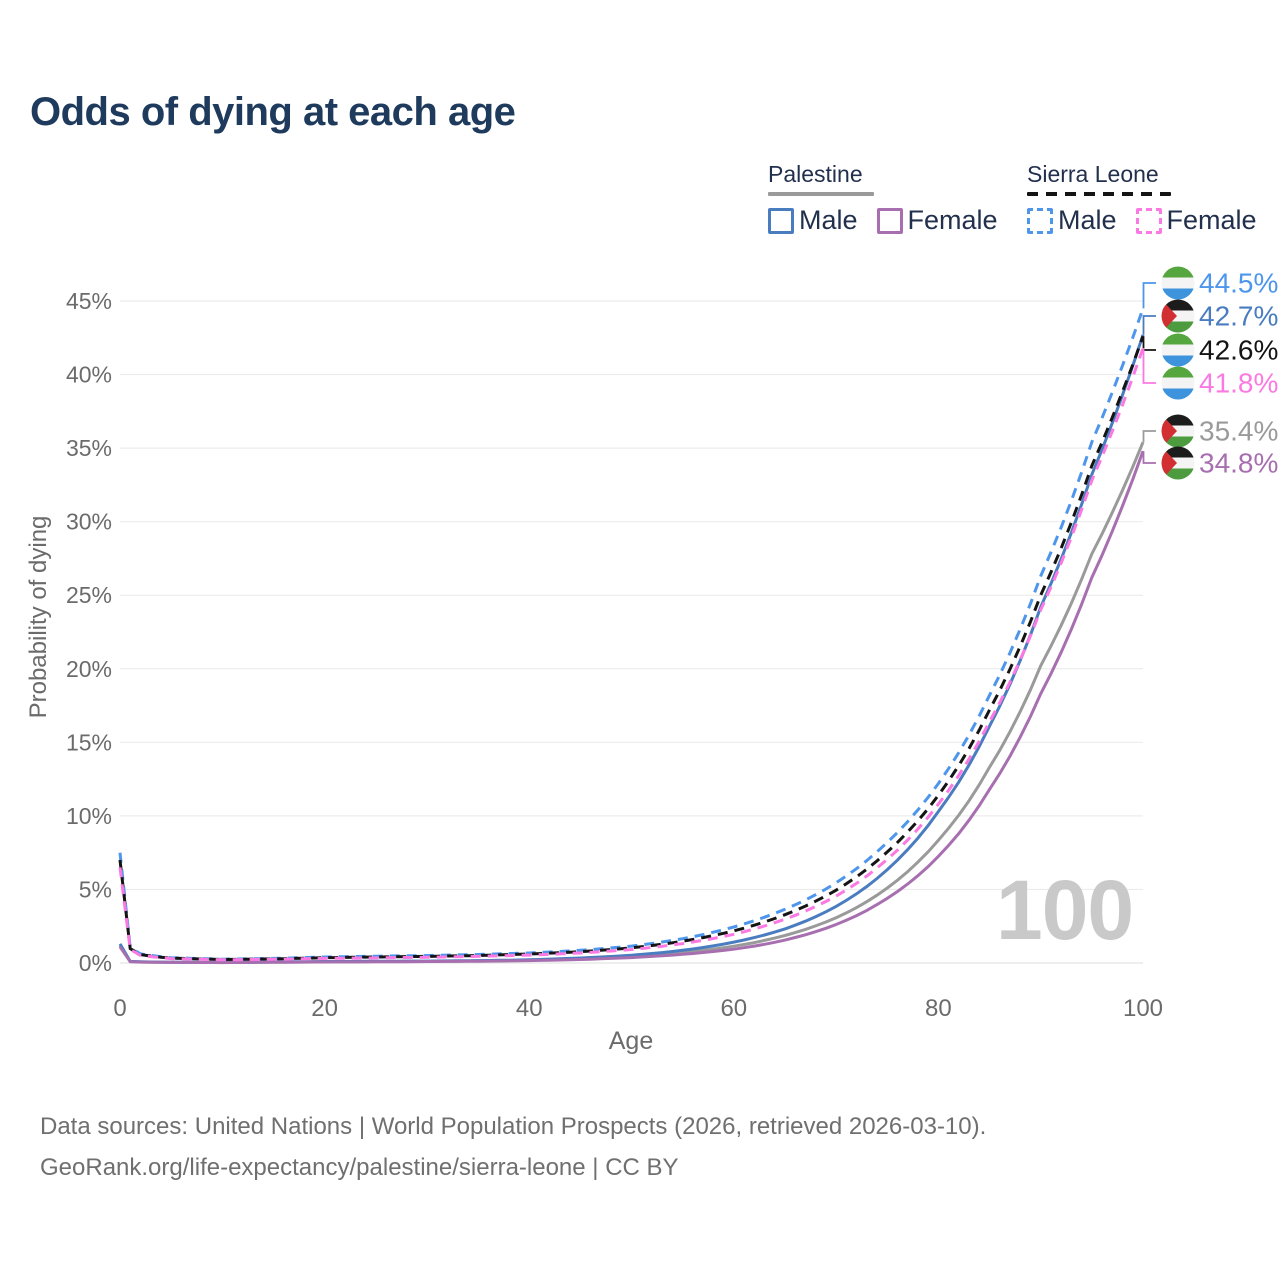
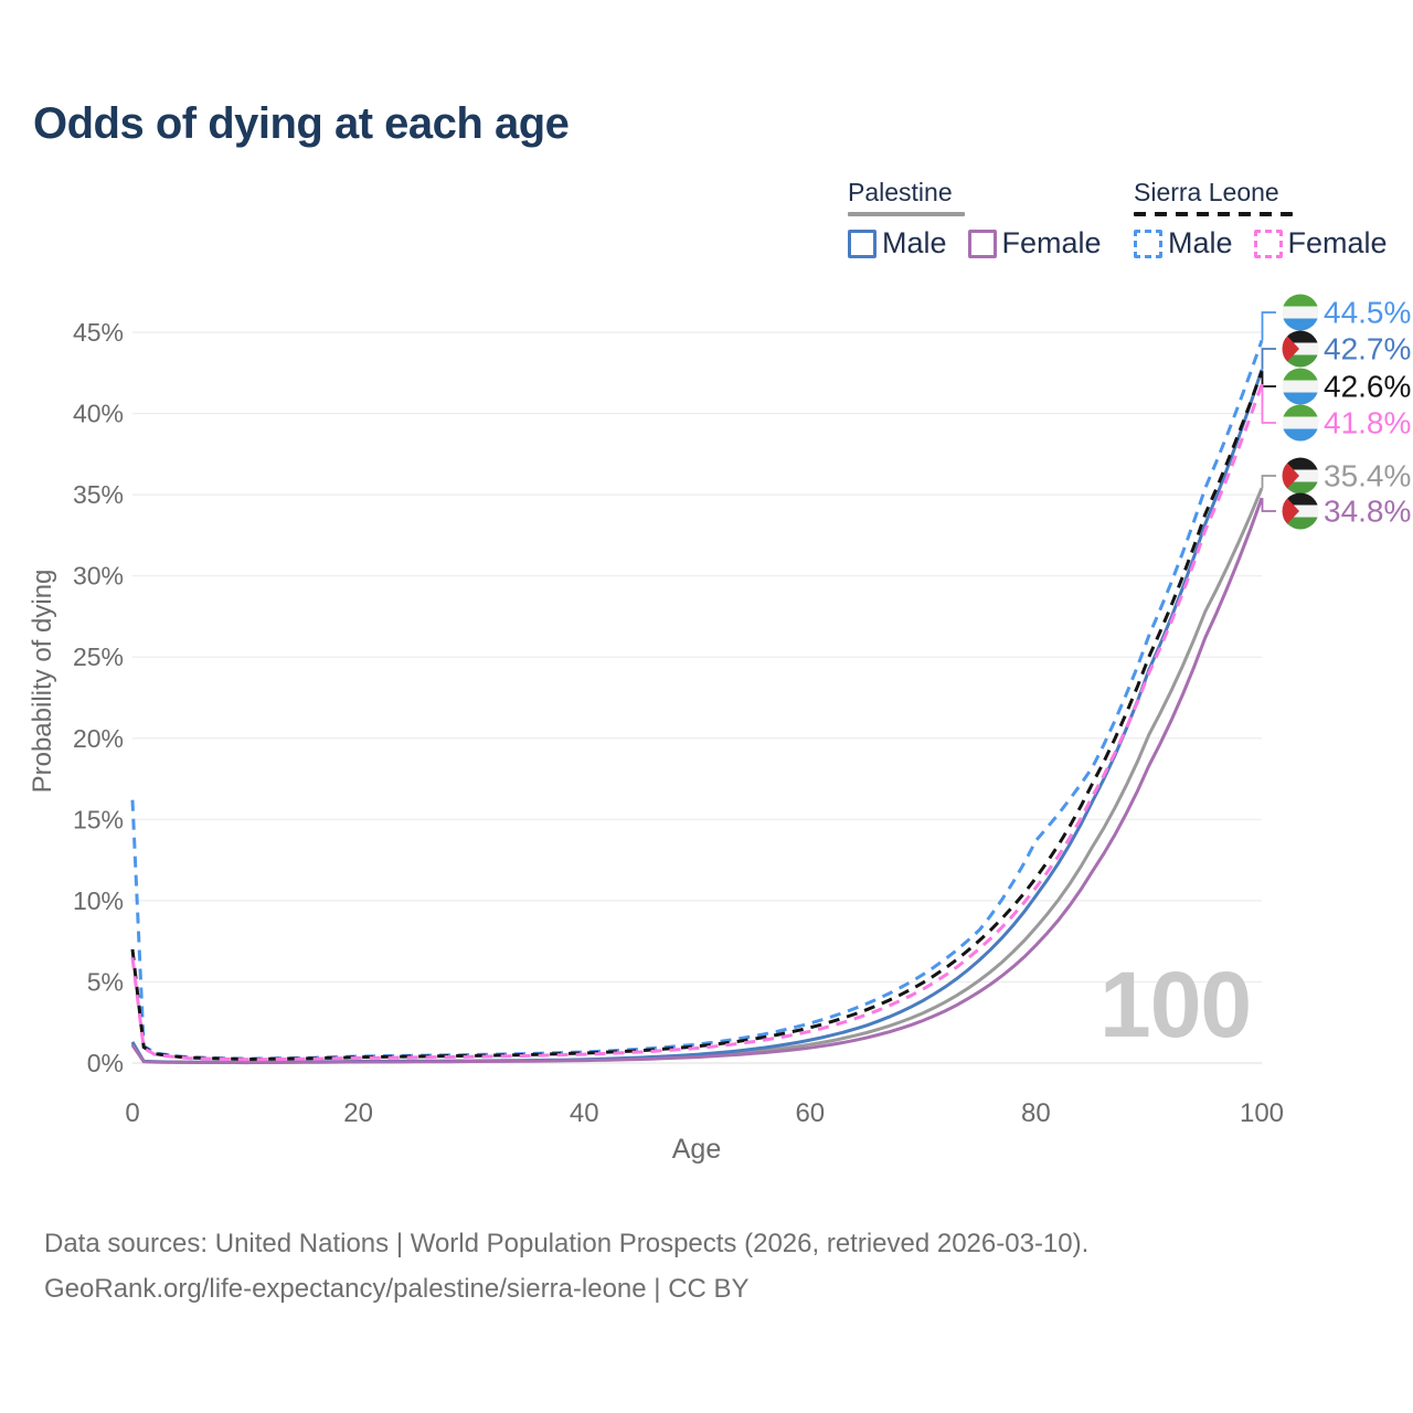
Sierra Leone Male/0: 7.5% -> 16.2%
Sierra Leone Male/80: 12.2% -> 13.7%
